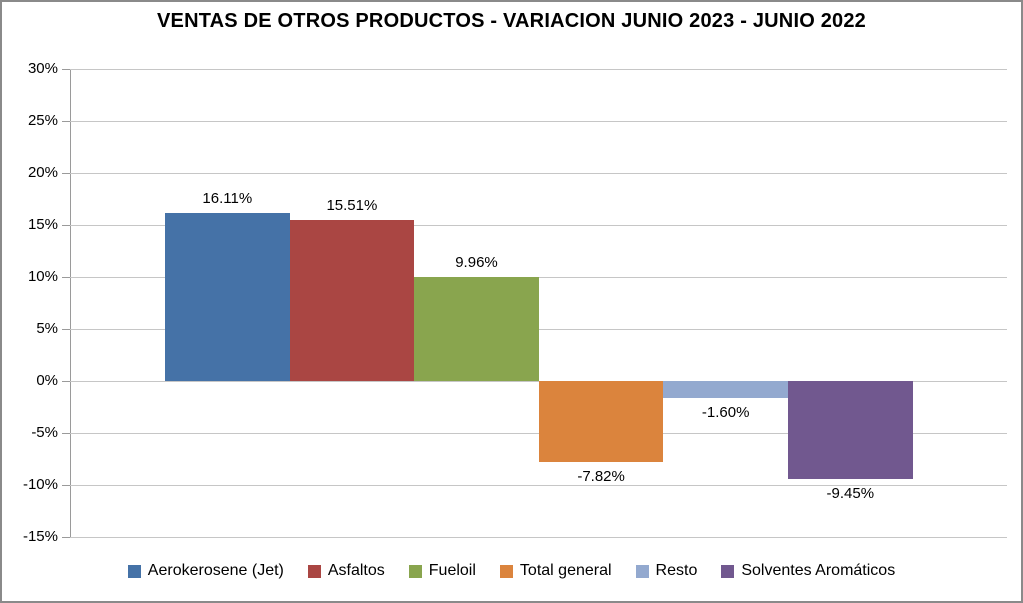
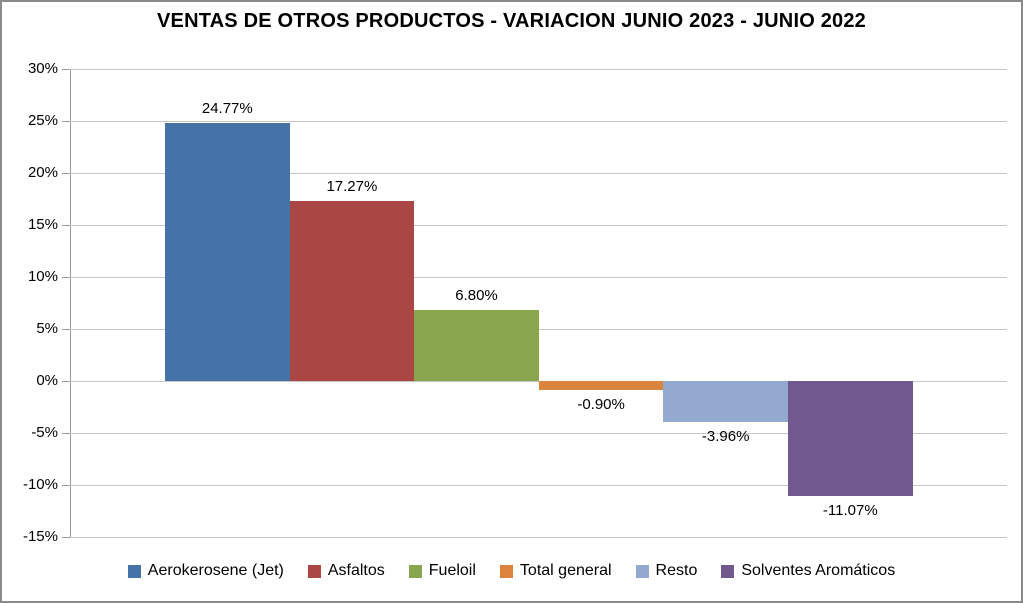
Aerokerosene (Jet): 16.11% -> 24.77%
Asfaltos: 15.51% -> 17.27%
Fueloil: 9.96% -> 6.80%
Total general: -7.82% -> -0.90%
Resto: -1.60% -> -3.96%
Solventes Aromáticos: -9.45% -> -11.07%
